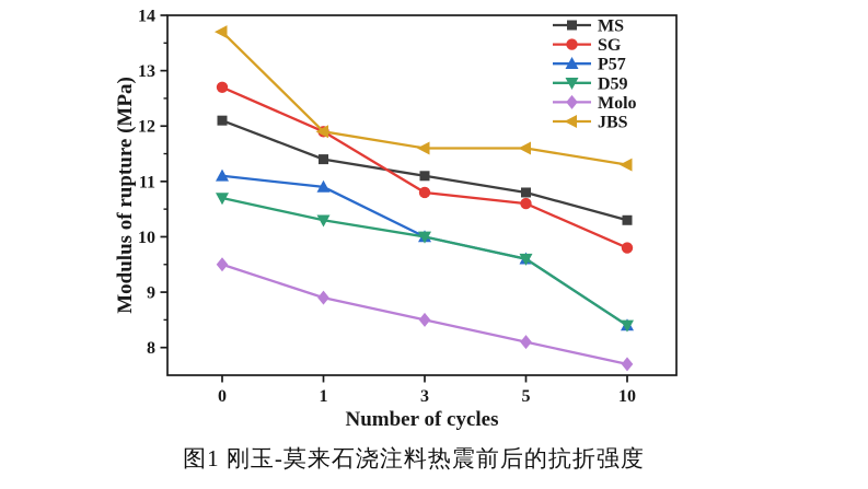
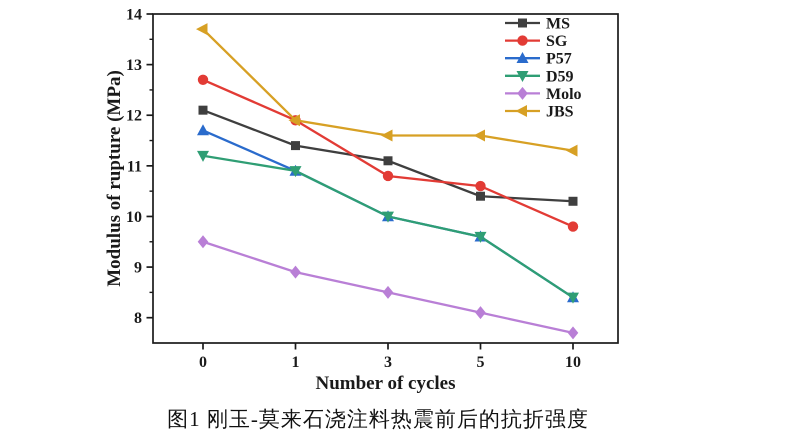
P57/0: 11.1 -> 11.7
D59/0: 10.7 -> 11.2
D59/1: 10.3 -> 10.9
MS/5: 10.8 -> 10.4
